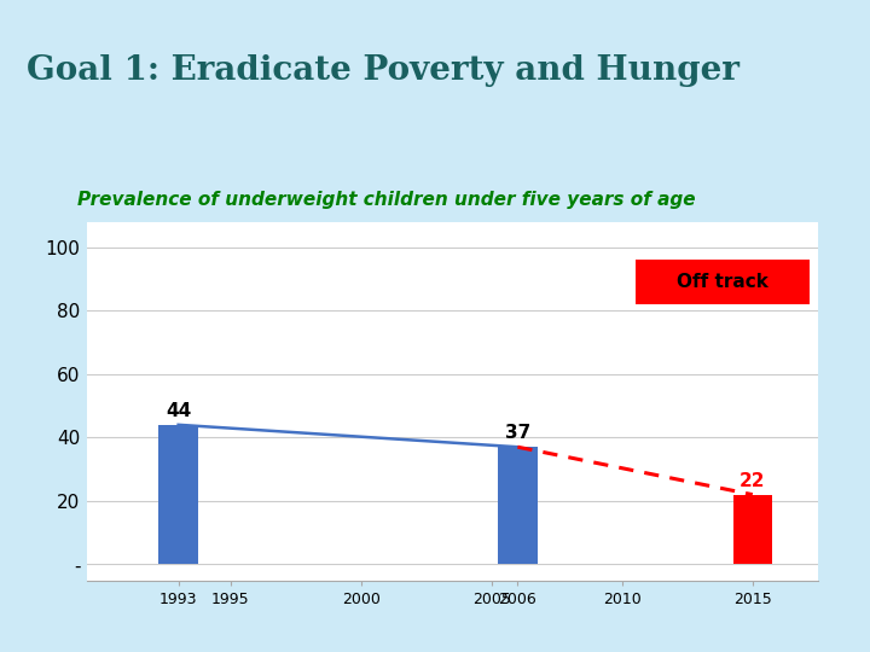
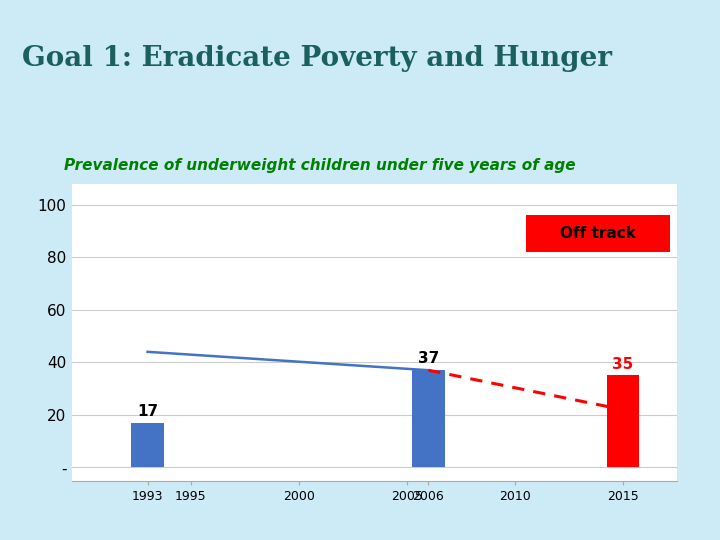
1993: 44 -> 17
2015: 22 -> 35
